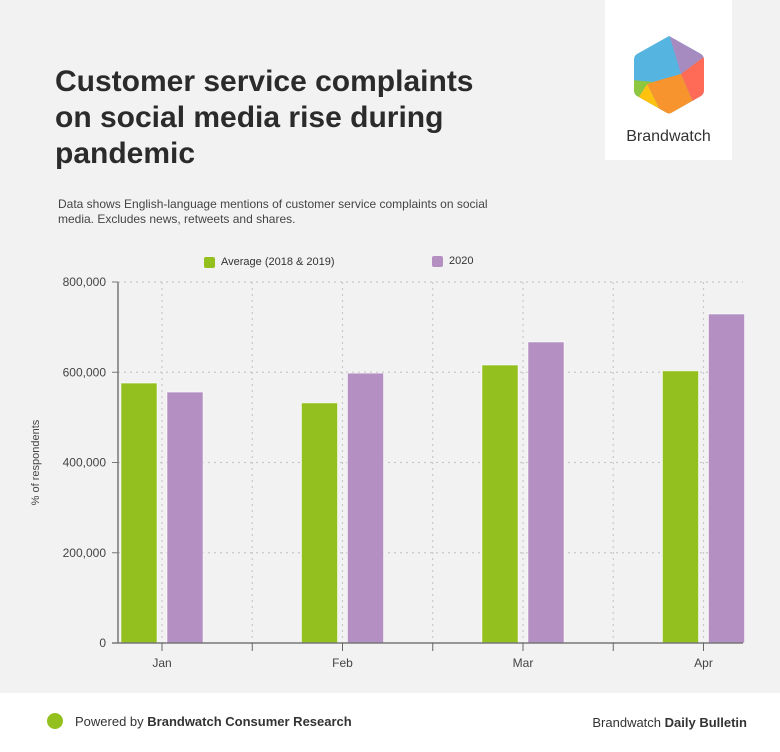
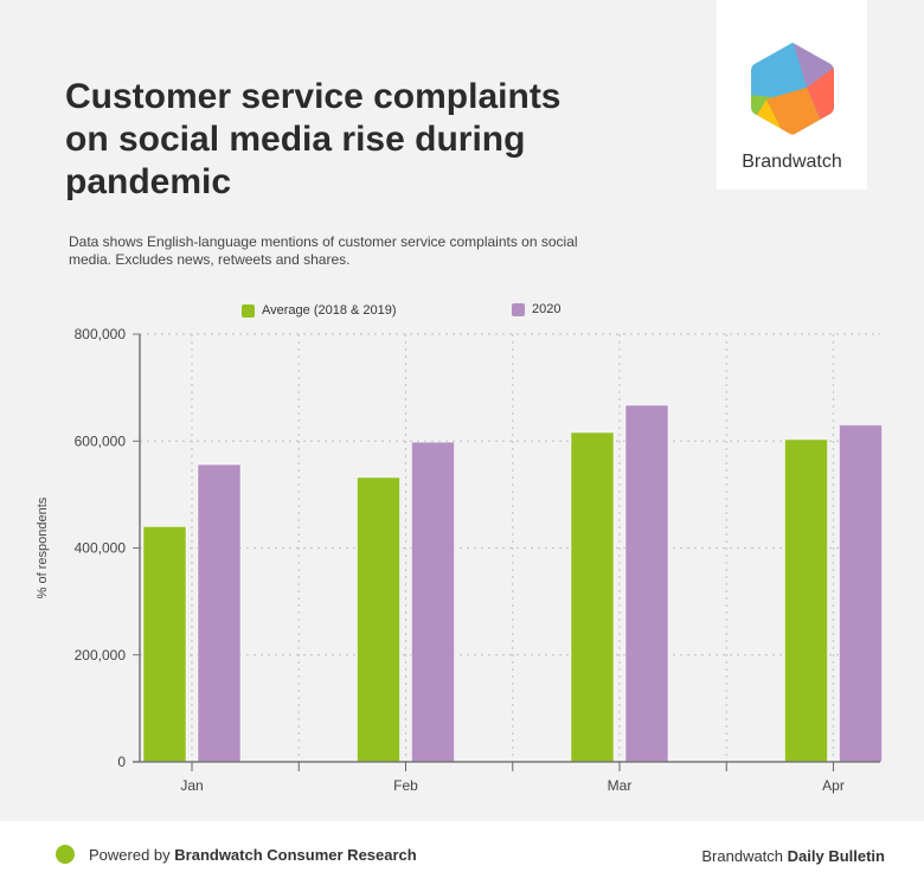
Average (2018 & 2019)/Jan: 580000 -> 440000
2020/Apr: 730000 -> 630000
